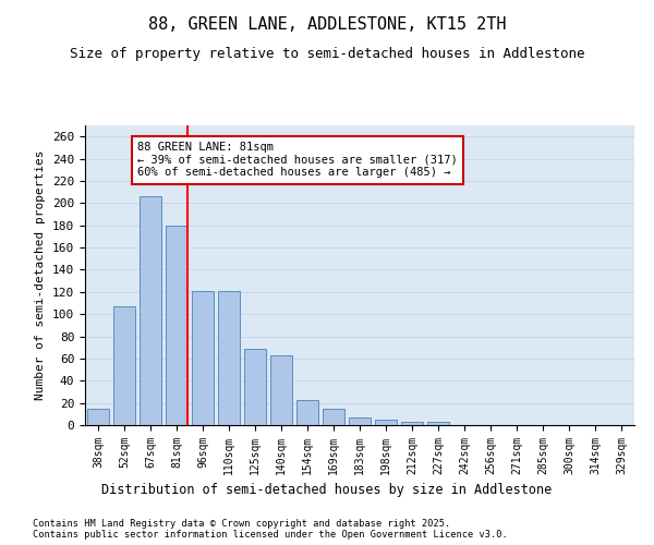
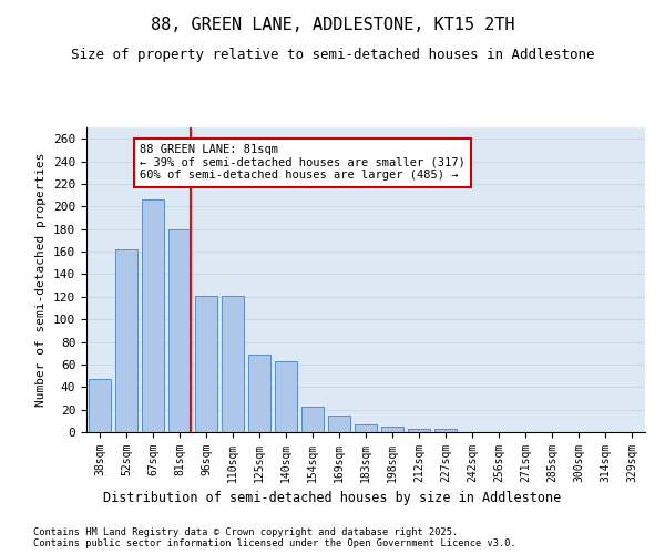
38sqm: 15 -> 47
52sqm: 107 -> 162
